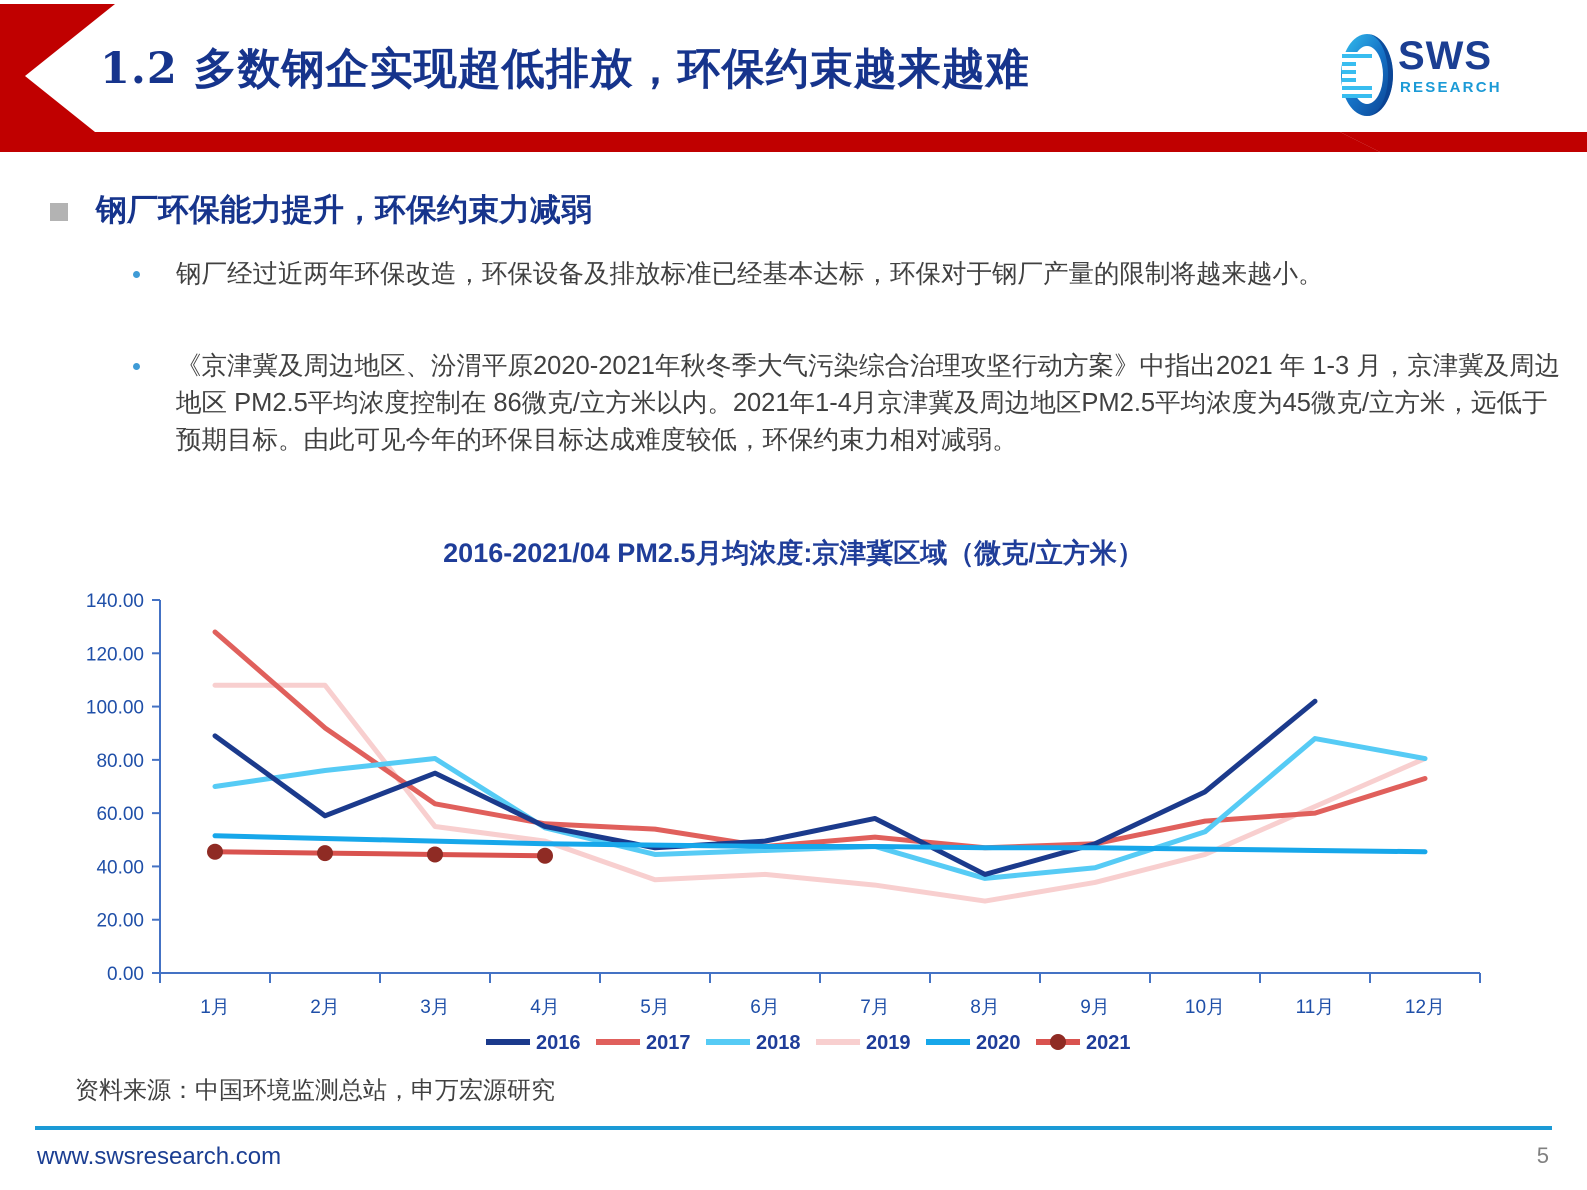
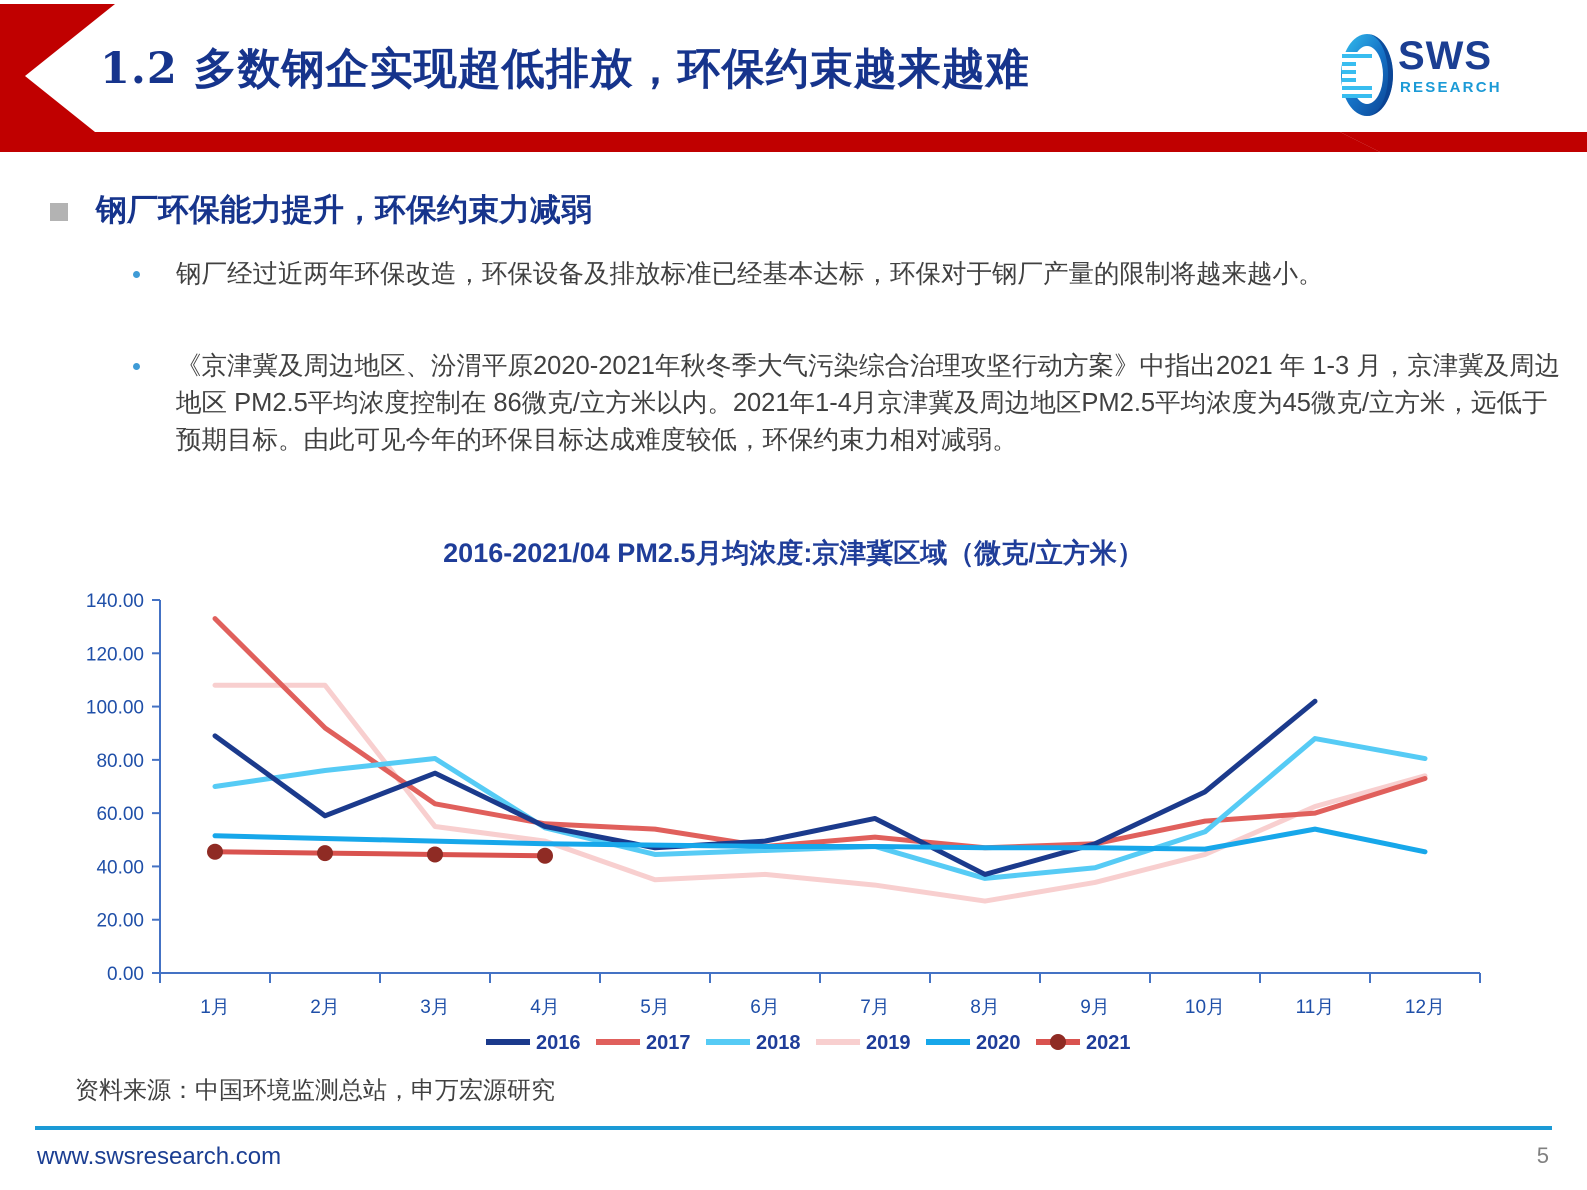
2017/1月: 128 -> 133
2020/11月: 46 -> 54
2019/12月: 80 -> 74
